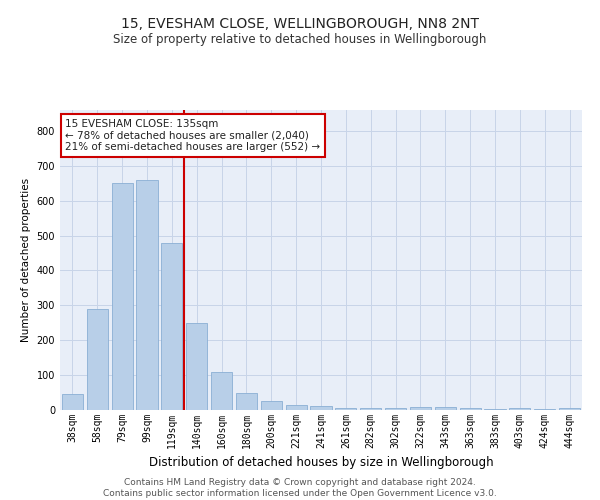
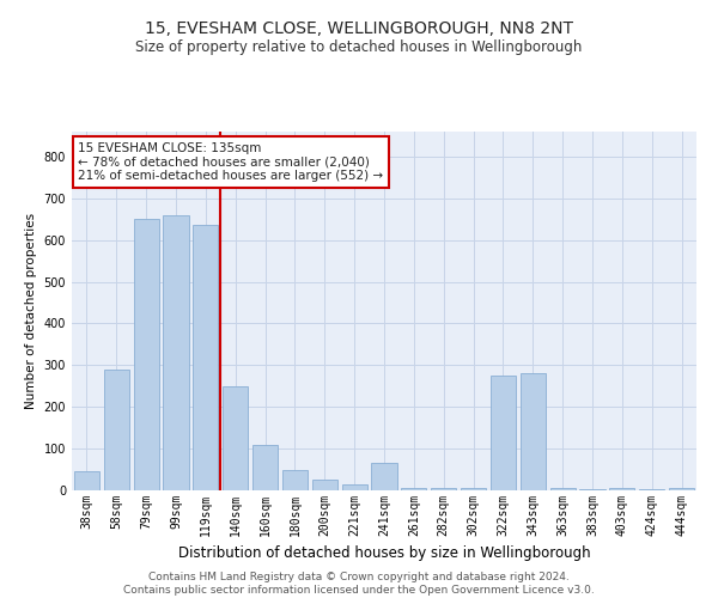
119sqm: 480 -> 635
241sqm: 12 -> 65
322sqm: 8 -> 275
343sqm: 8 -> 280
